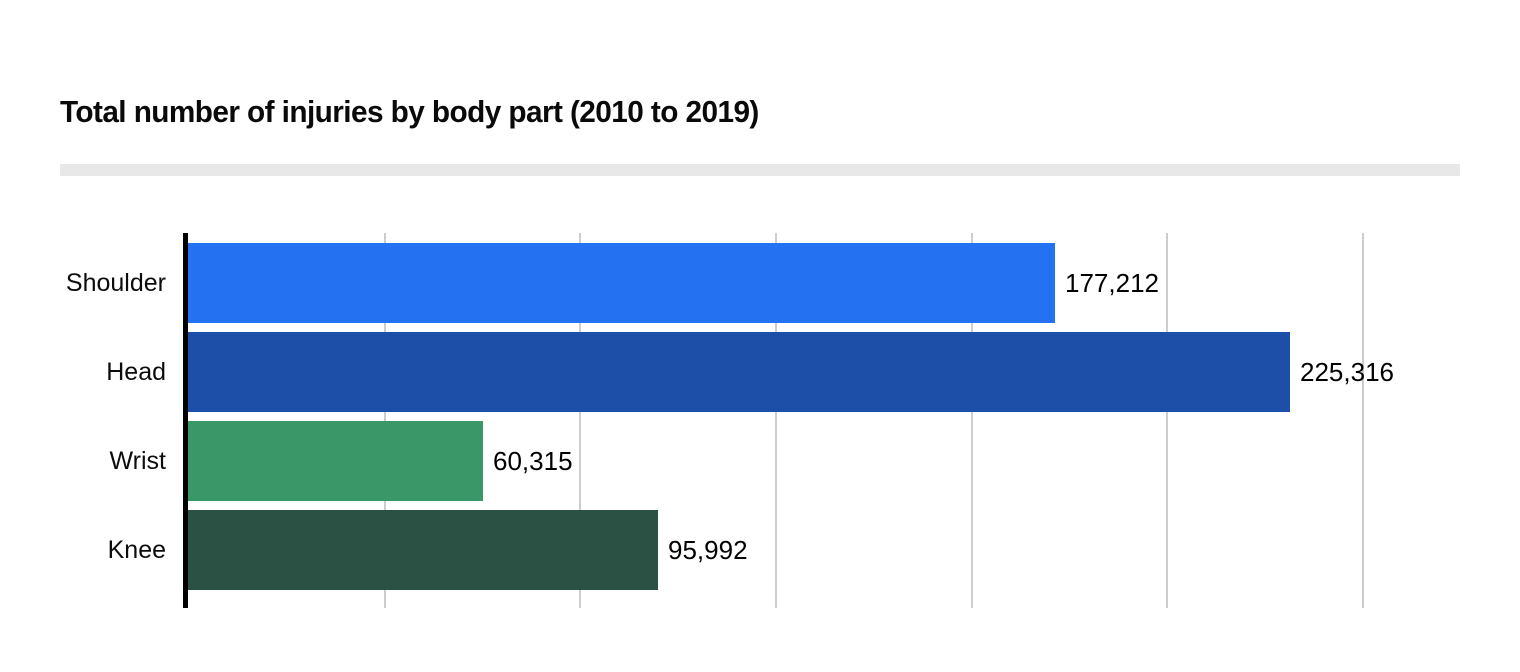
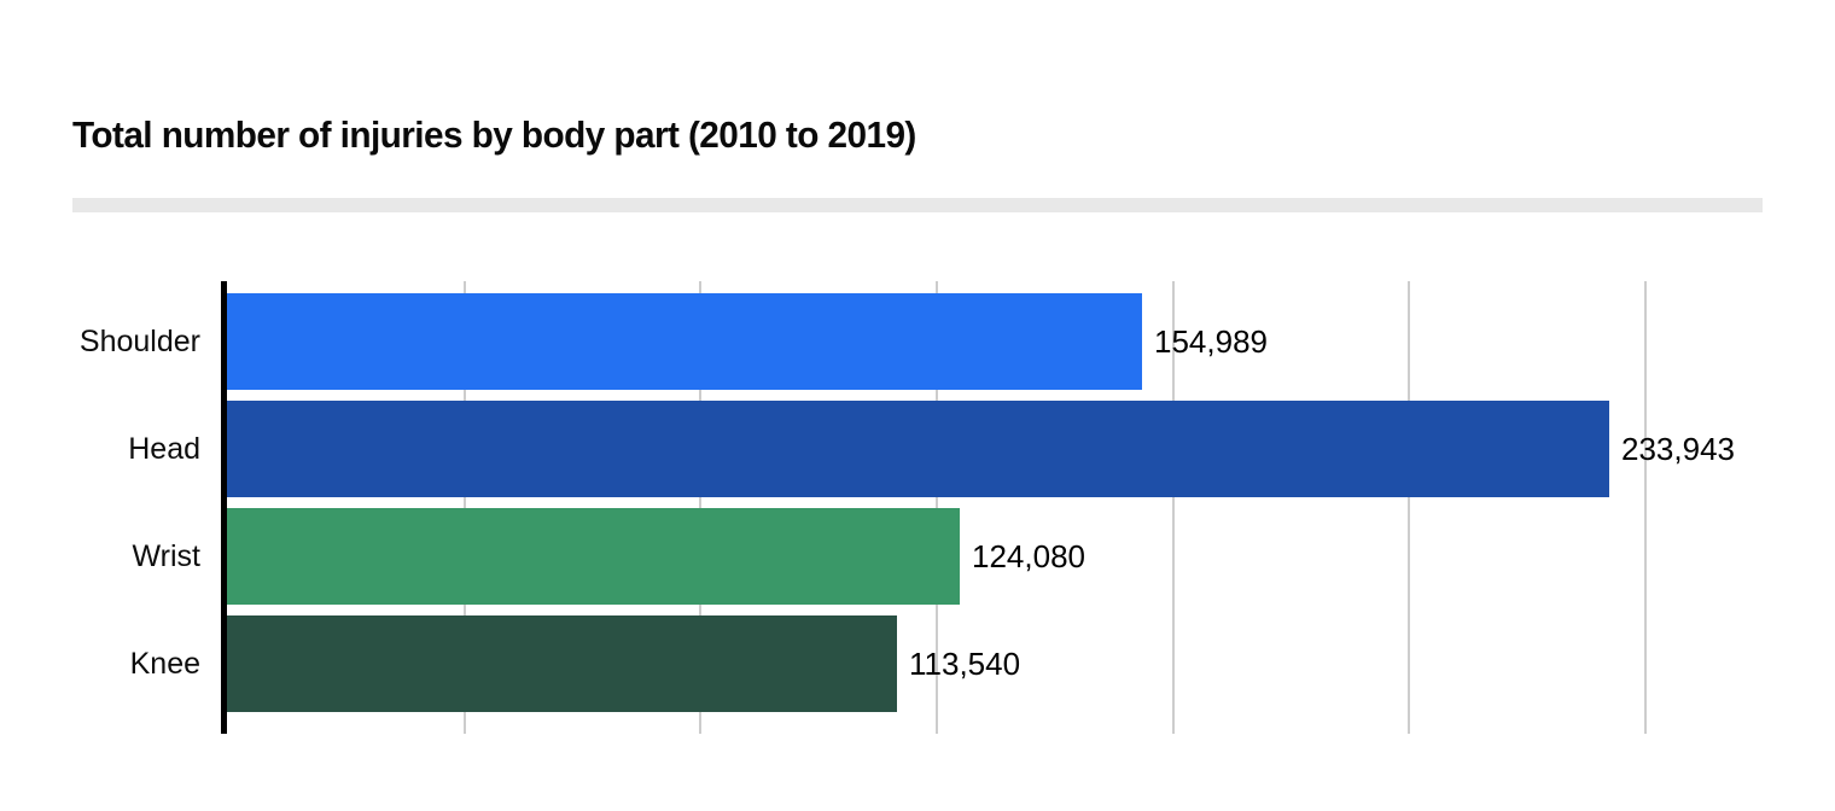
Shoulder: 177,212 -> 154,989
Head: 225,316 -> 233,943
Wrist: 60,315 -> 124,080
Knee: 95,992 -> 113,540
